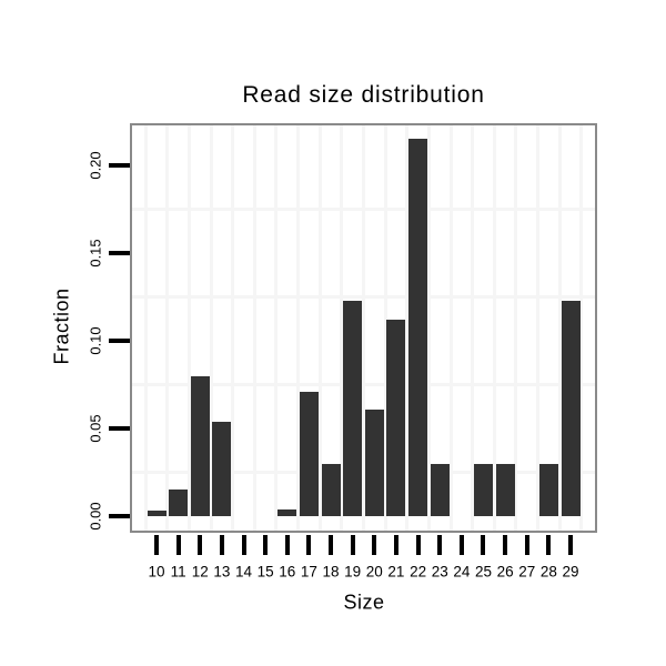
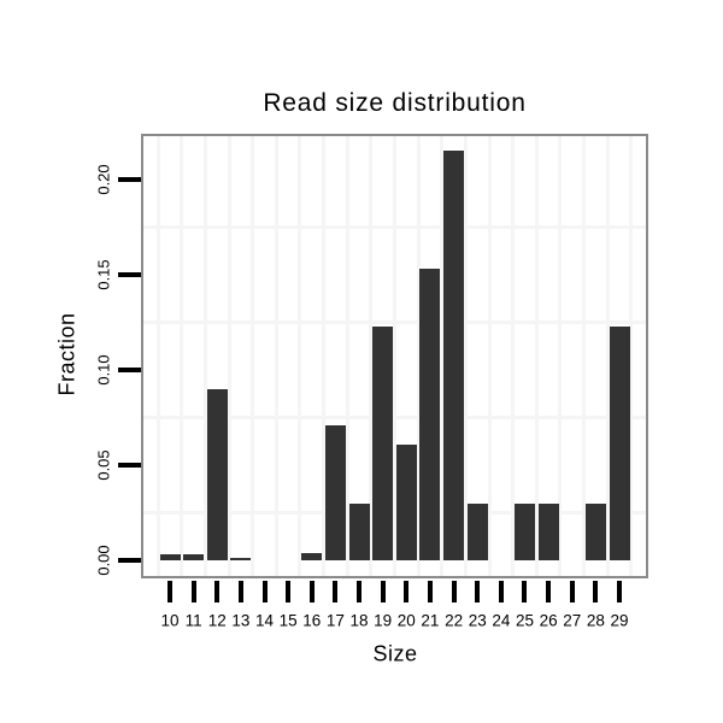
11: 0.015 -> 0.003
12: 0.080 -> 0.090
13: 0.054 -> 0.002
21: 0.112 -> 0.153
